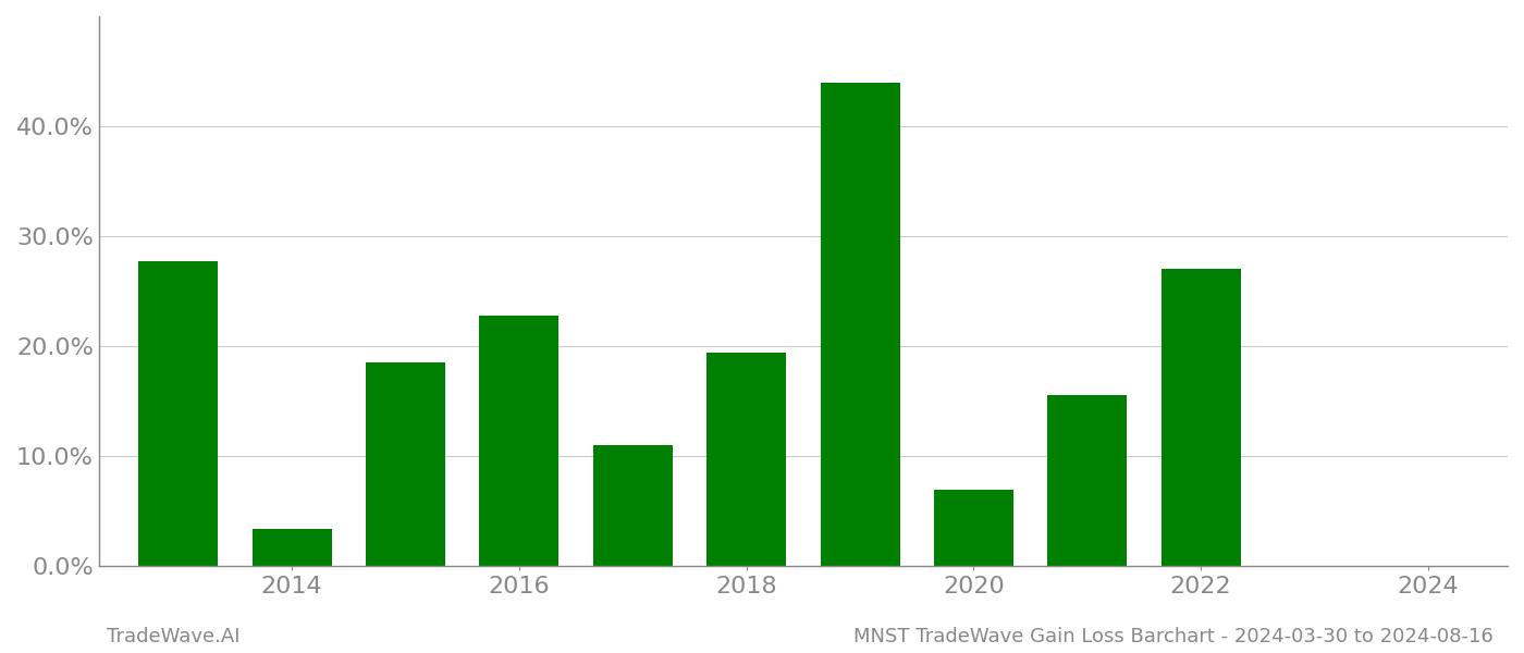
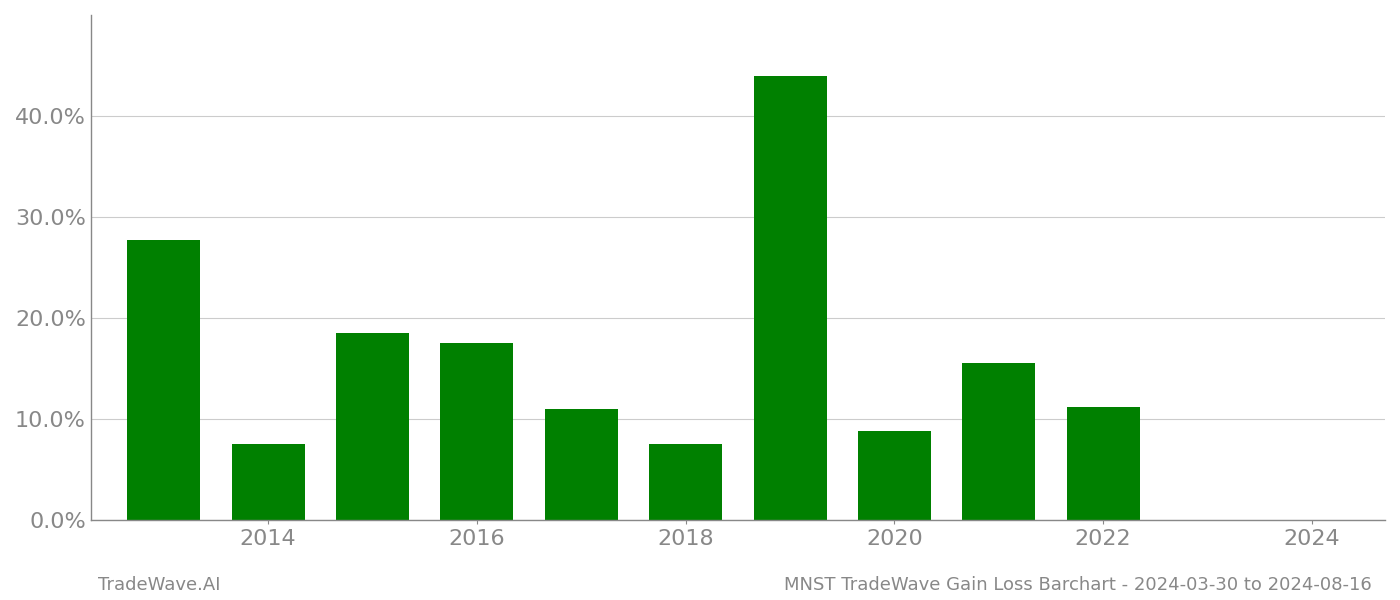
2014: 3.4% -> 7.5%
2016: 22.8% -> 17.5%
2018: 19.4% -> 7.5%
2020: 6.9% -> 8.8%
2022: 27.0% -> 11.2%
